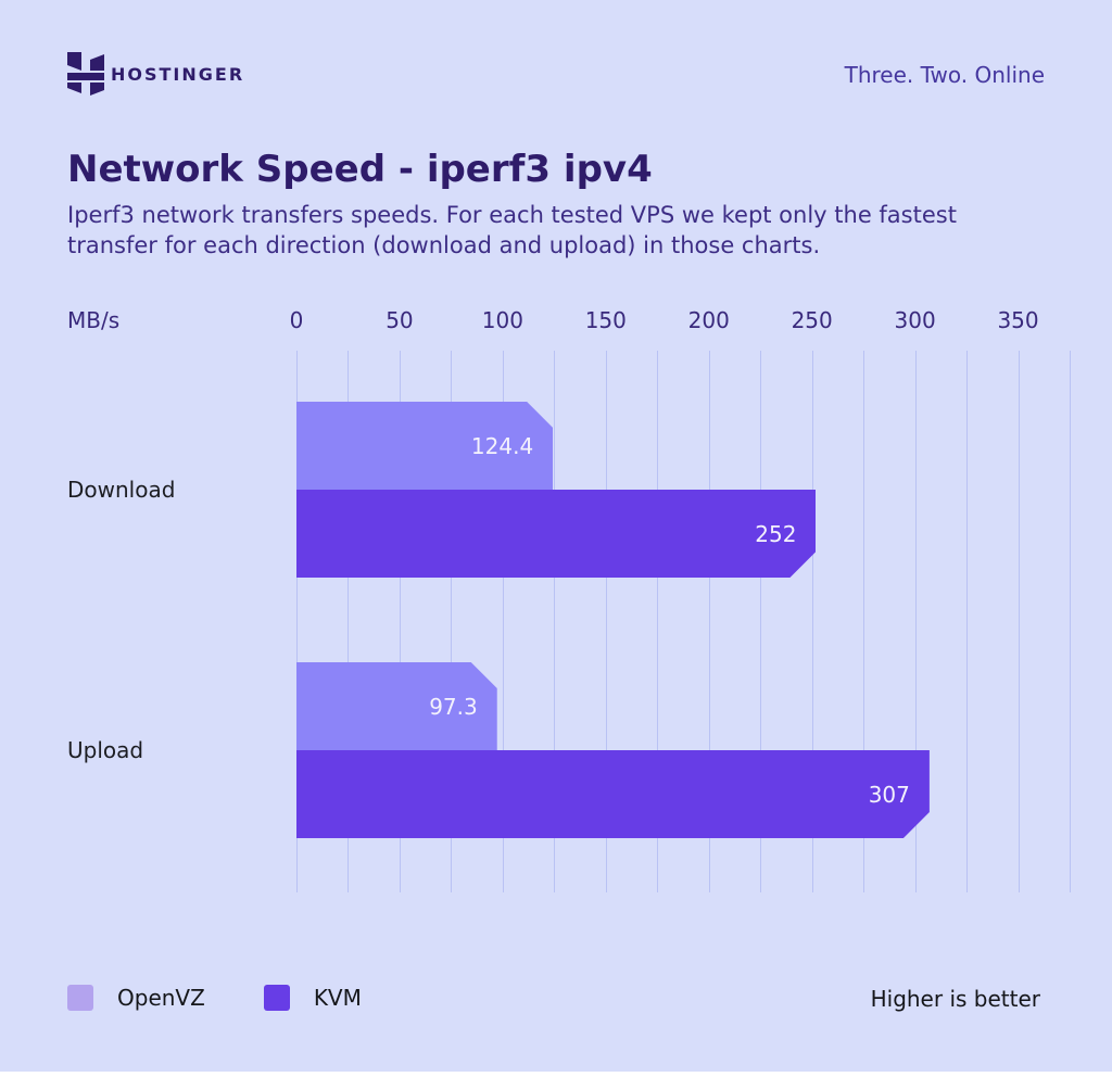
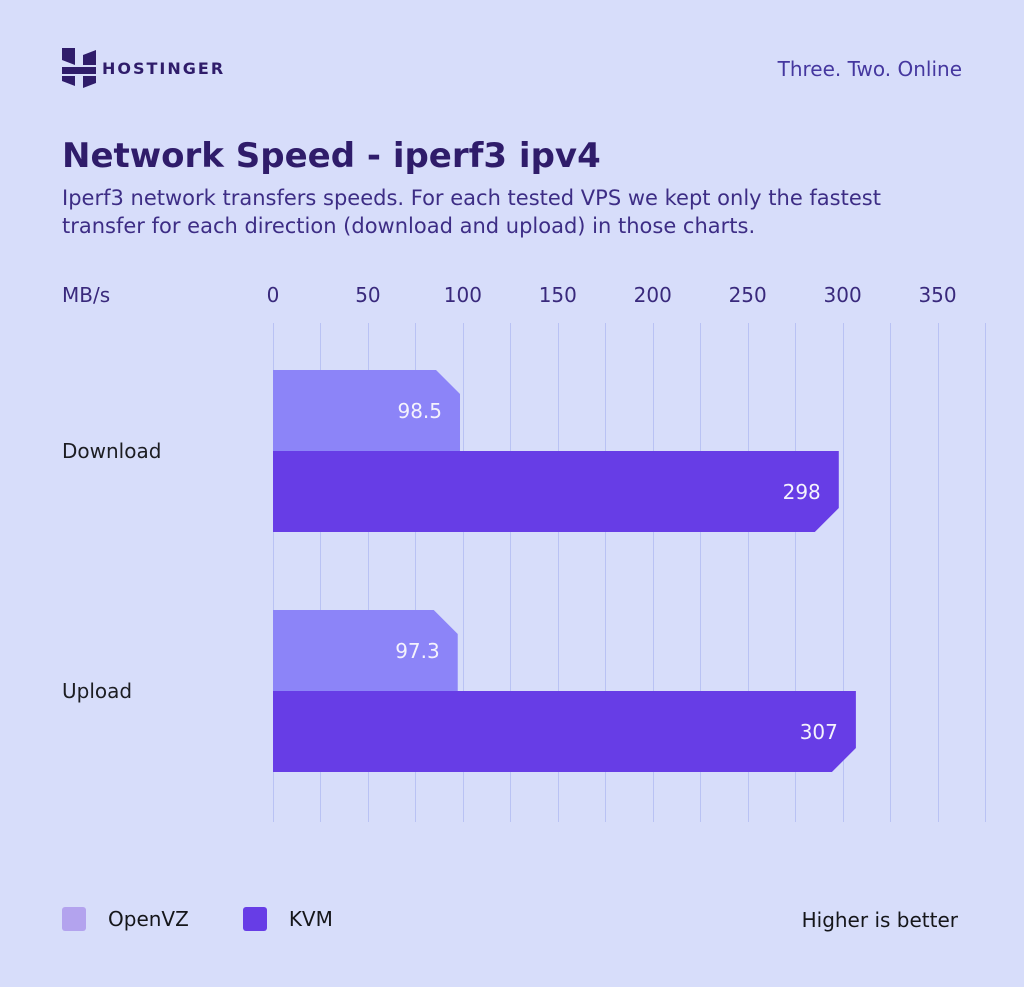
OpenVZ/Download: 124.4 -> 98.5
KVM/Download: 252 -> 298
